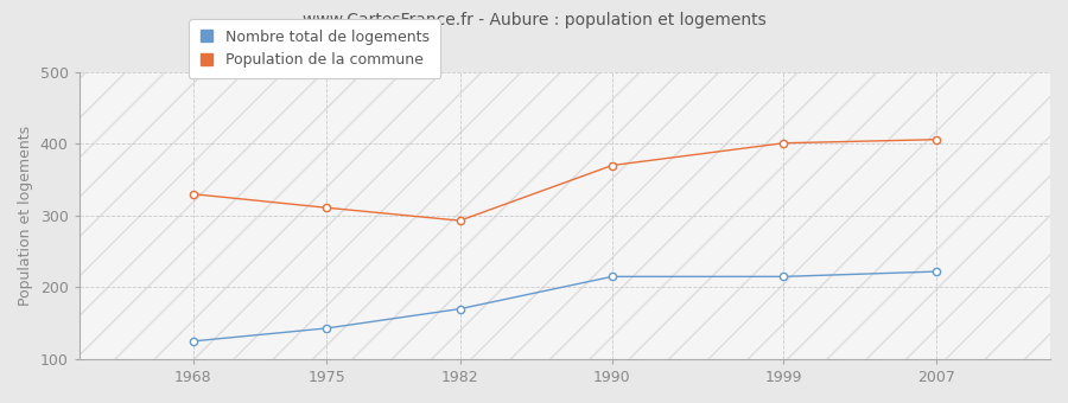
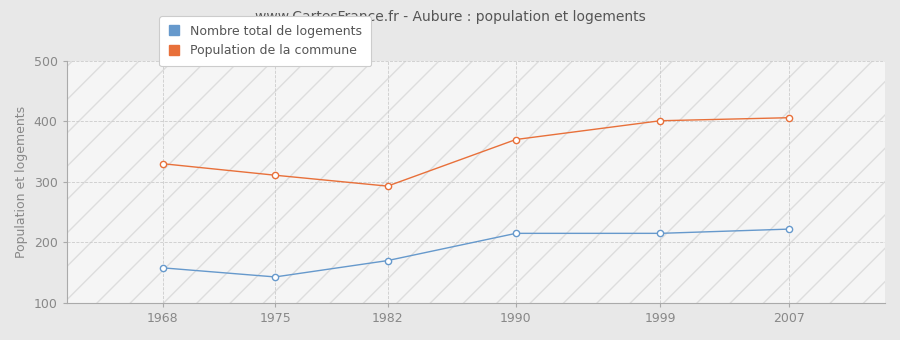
Nombre total de logements/1968: 125 -> 158
